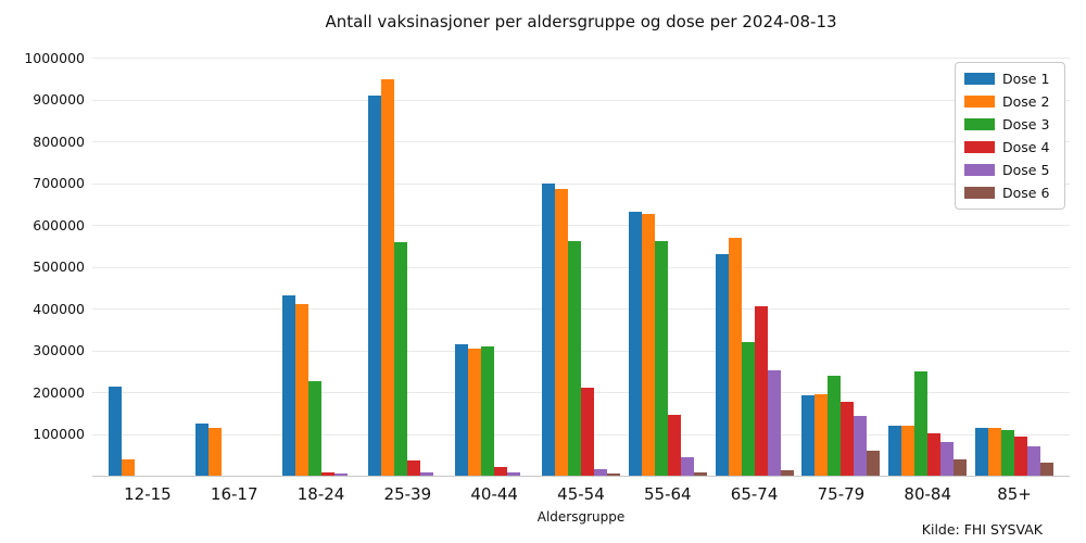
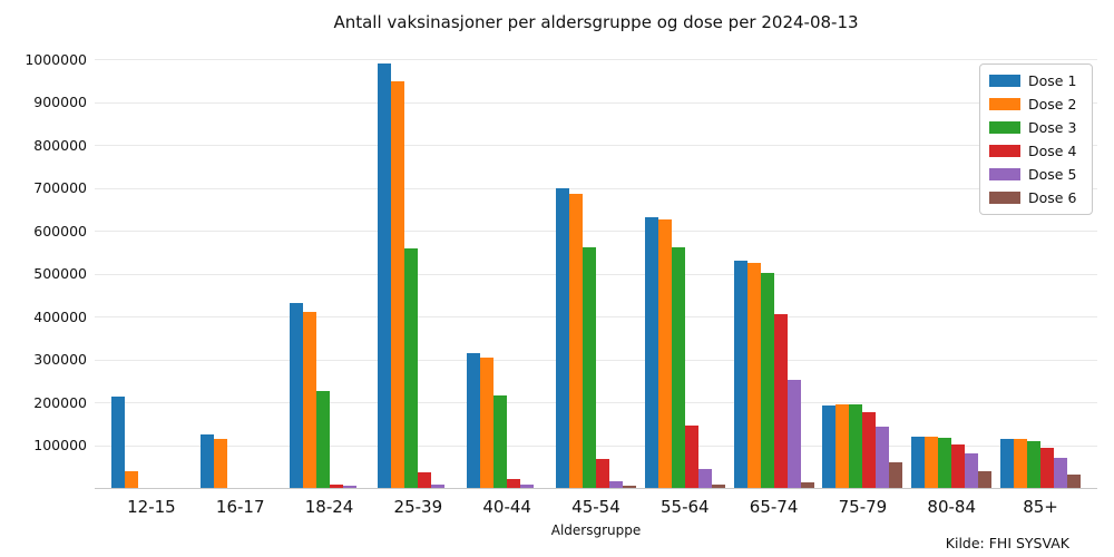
Dose 1/25-39: 910000 -> 990000
Dose 3/40-44: 310000 -> 220000
Dose 4/45-54: 210000 -> 70000
Dose 2/65-74: 570000 -> 530000
Dose 3/65-74: 320000 -> 500000
Dose 3/75-79: 240000 -> 200000
Dose 3/80-84: 250000 -> 120000
